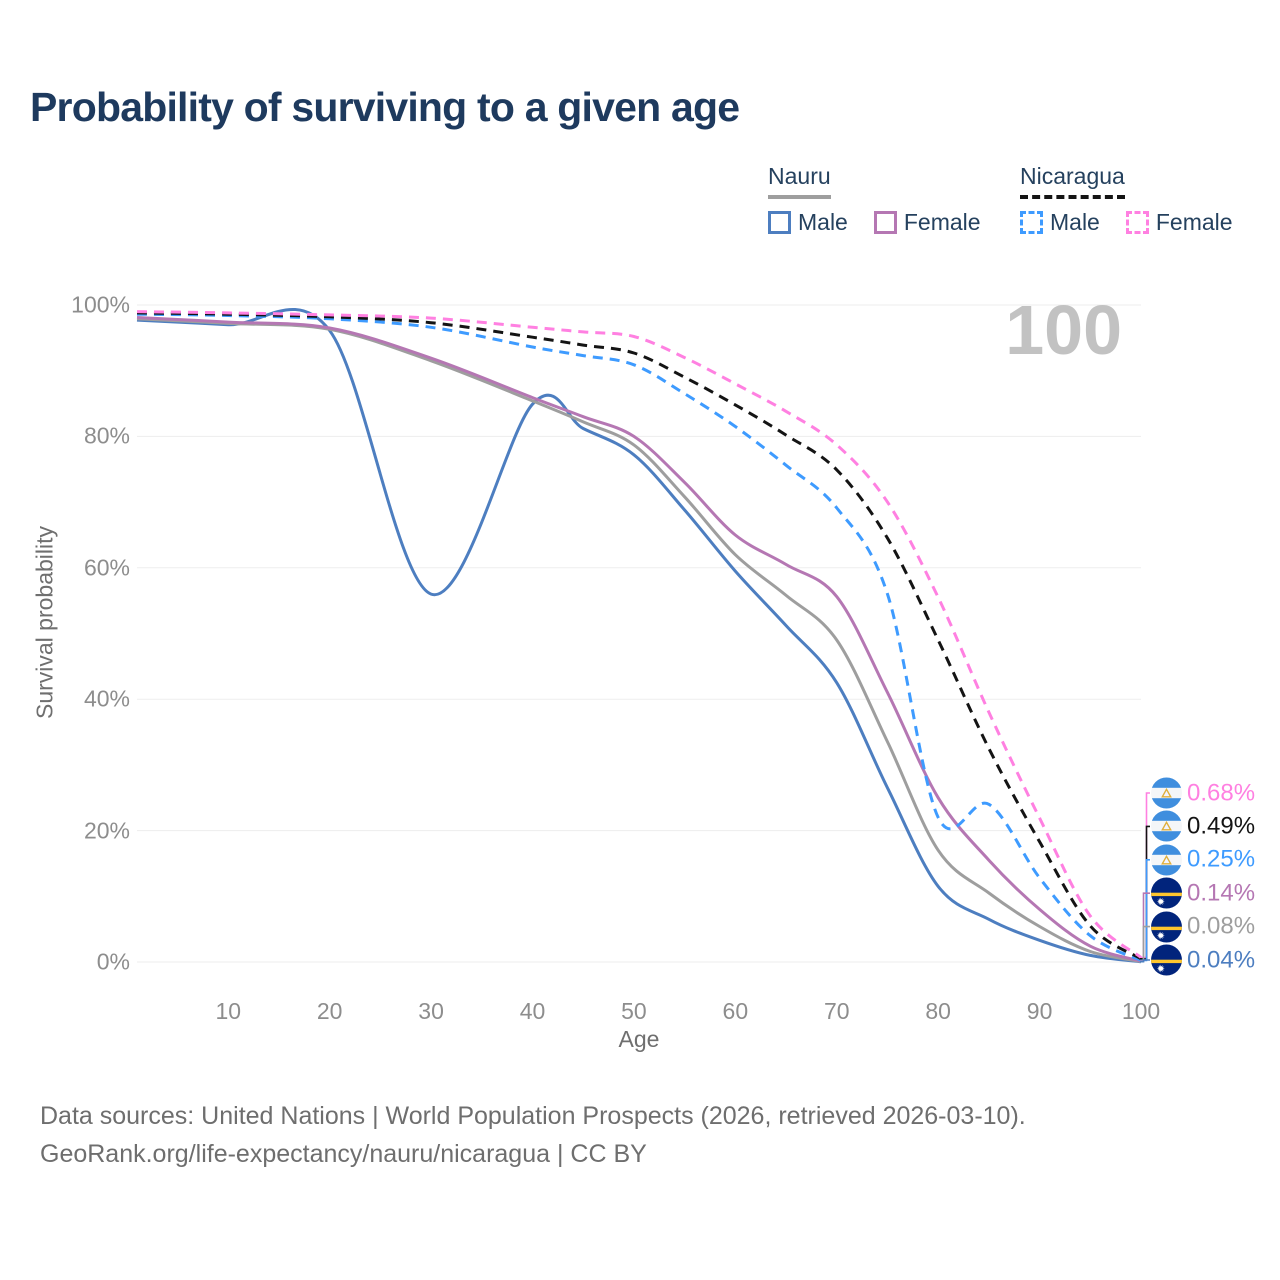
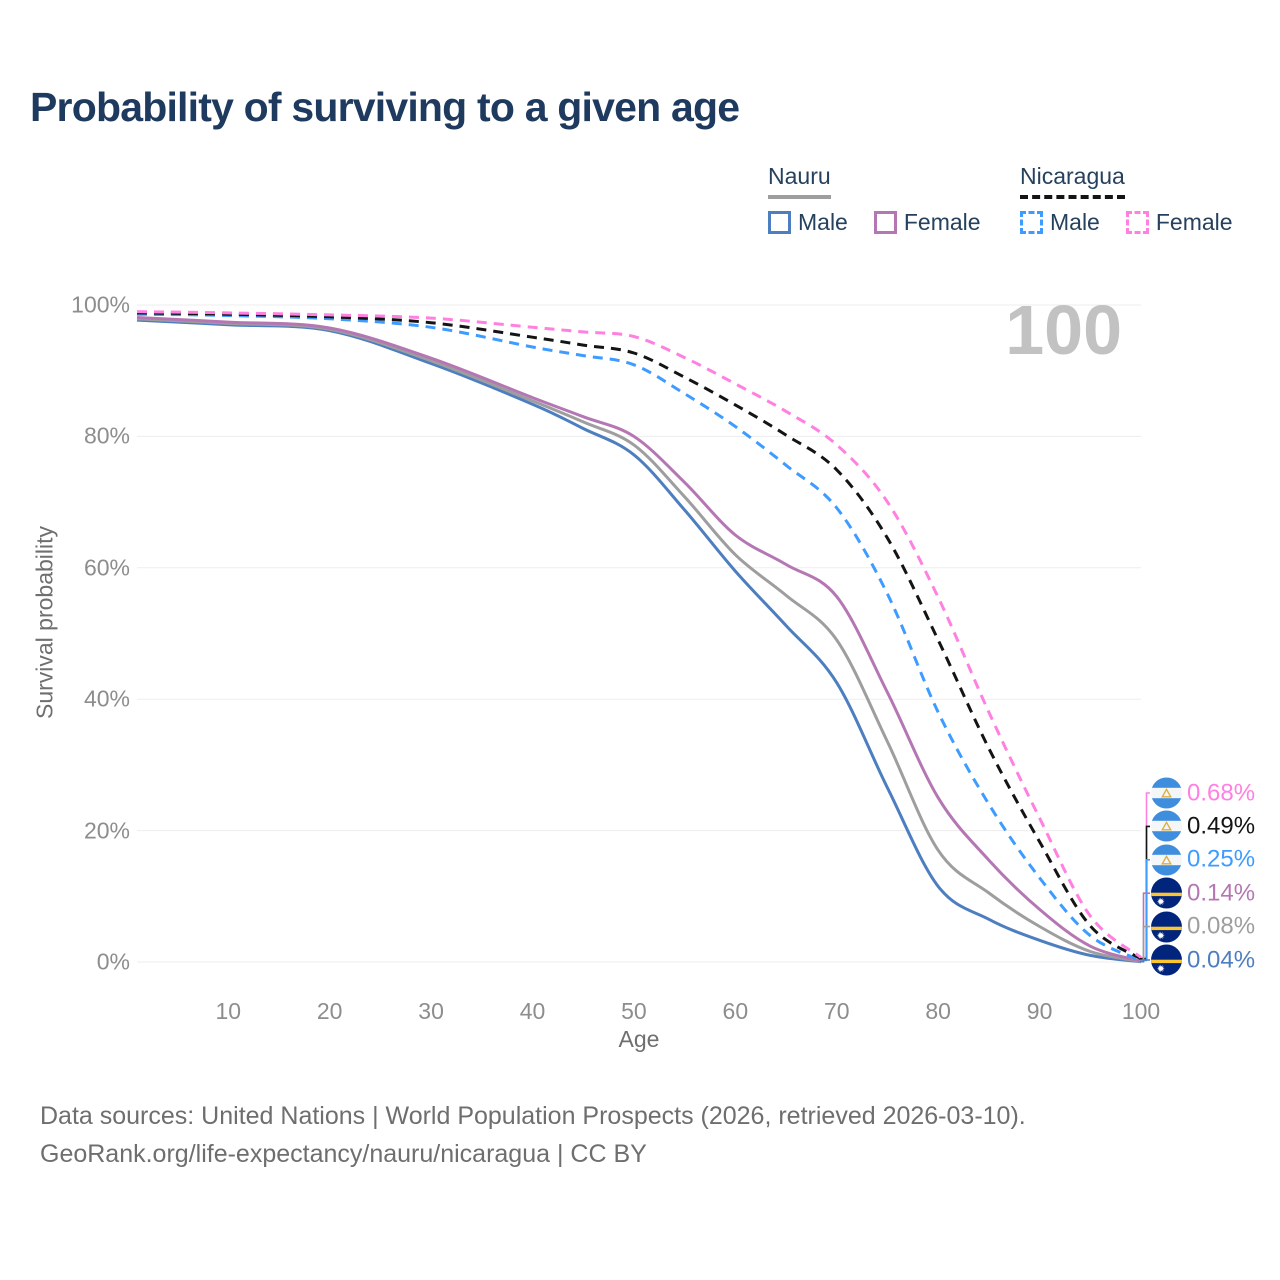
Nauru Male/30: 56% -> 91%
Nicaragua Male/80: 22% -> 38%
